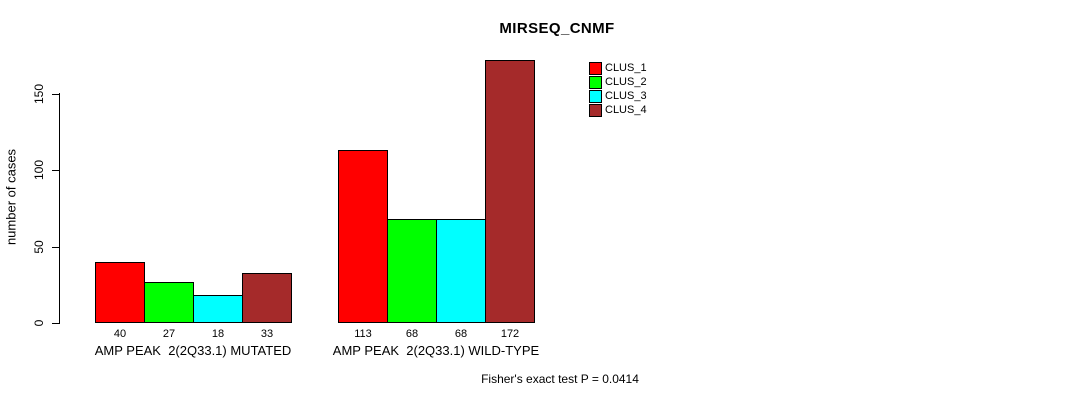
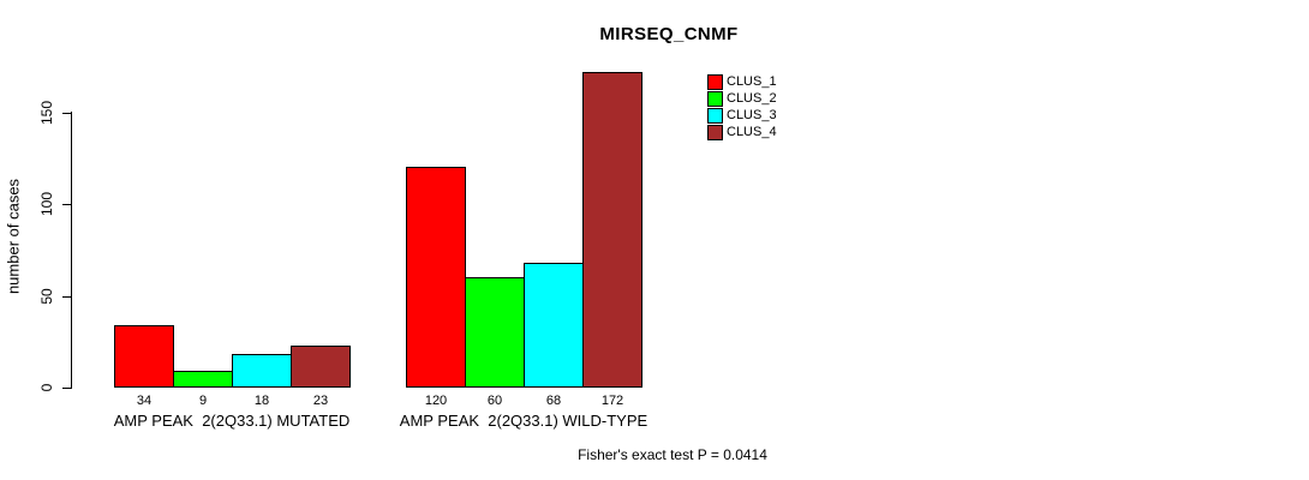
CLUS_1/AMP PEAK 2(2Q33.1) MUTATED: 40 -> 34
CLUS_2/AMP PEAK 2(2Q33.1) MUTATED: 27 -> 9
CLUS_4/AMP PEAK 2(2Q33.1) MUTATED: 33 -> 23
CLUS_1/AMP PEAK 2(2Q33.1) WILD-TYPE: 113 -> 120
CLUS_2/AMP PEAK 2(2Q33.1) WILD-TYPE: 68 -> 60
